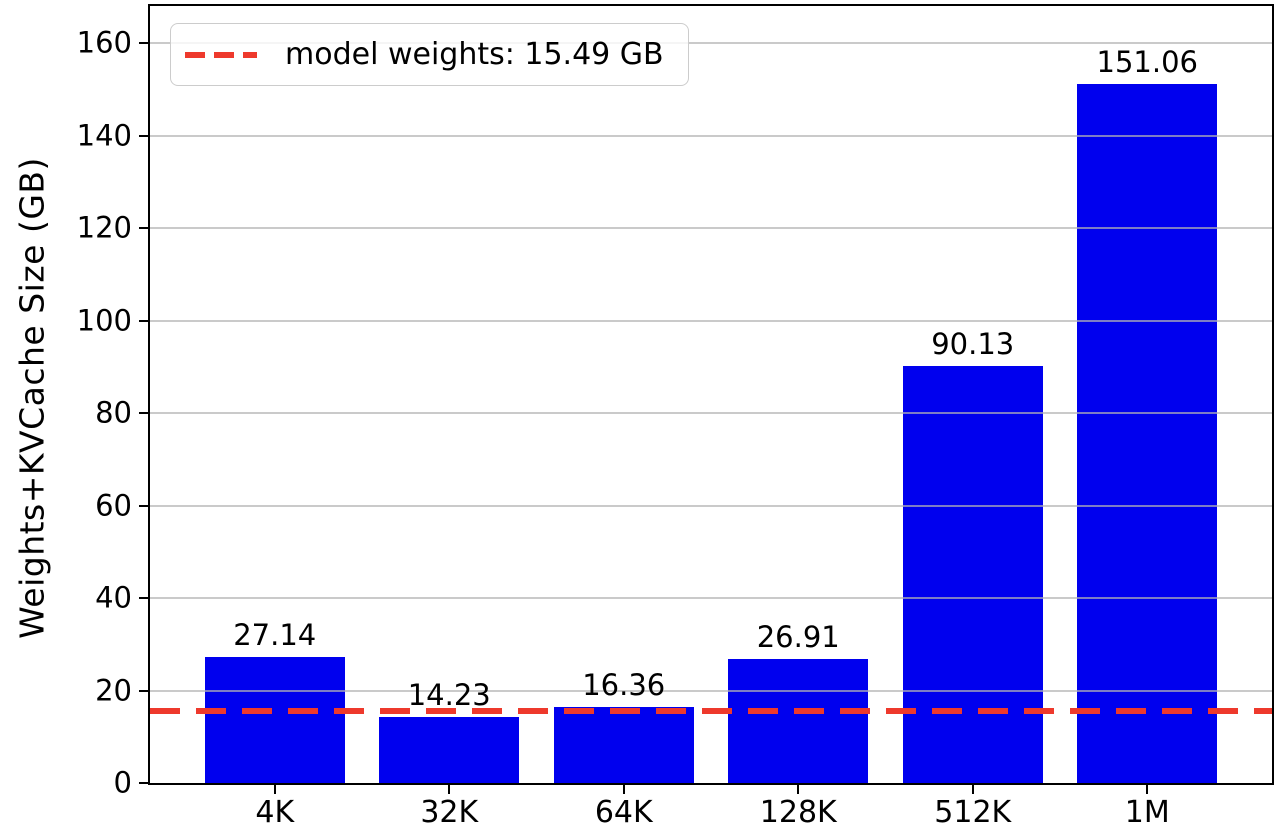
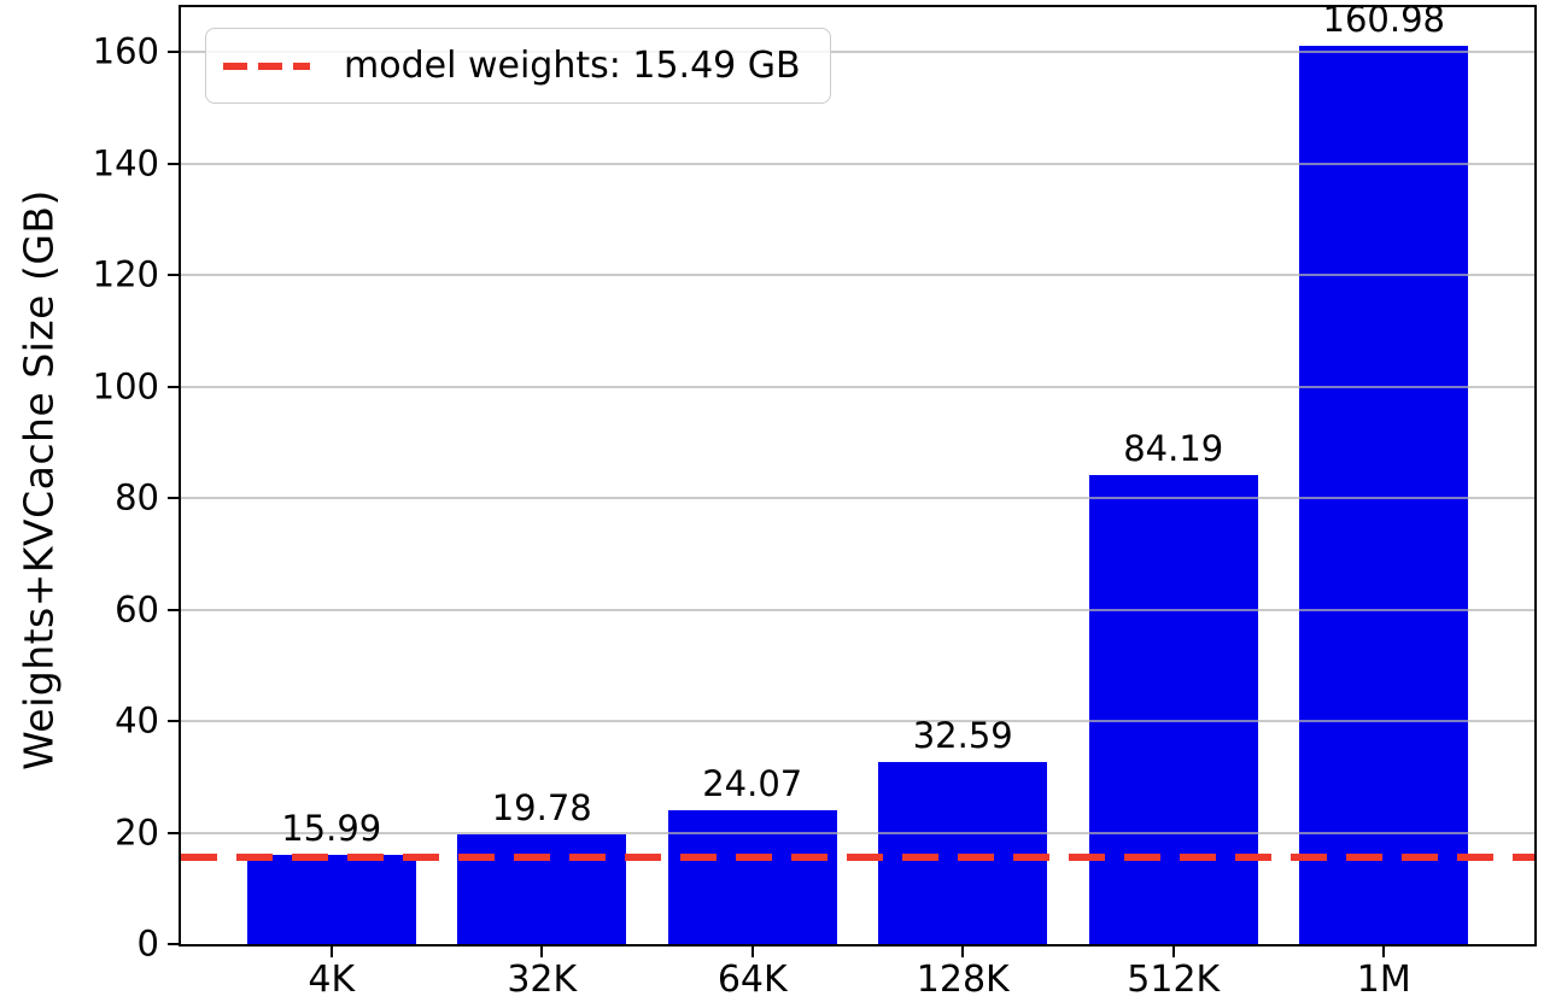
4K: 27.14 -> 15.99
32K: 14.23 -> 19.78
64K: 16.36 -> 24.07
128K: 26.91 -> 32.59
512K: 90.13 -> 84.19
1M: 151.06 -> 160.98
